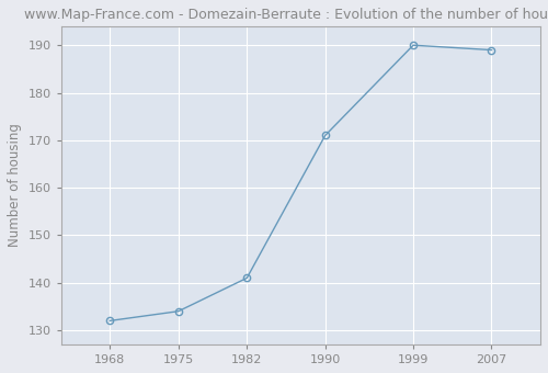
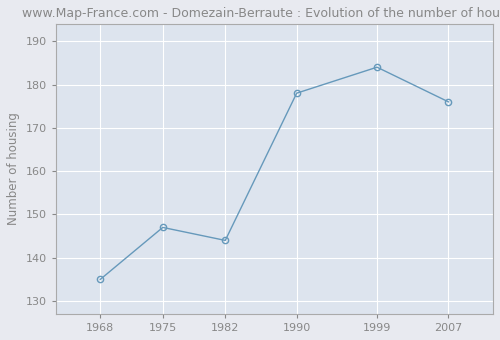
1968: 132 -> 135
1975: 134 -> 147
1982: 141 -> 144
1990: 171 -> 178
1999: 190 -> 184
2007: 189 -> 176
